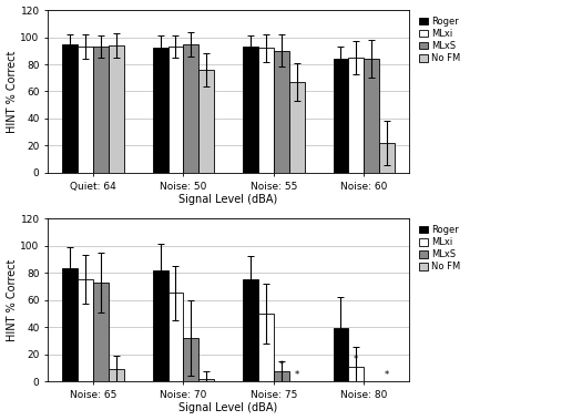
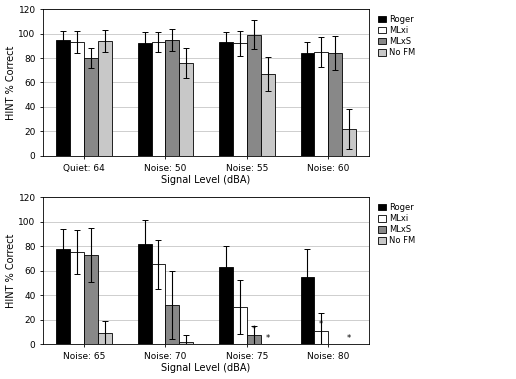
MLxS/Quiet: 64: 93 -> 80
MLxS/Noise: 55: 90 -> 99
Roger/Noise: 65: 83 -> 78
Roger/Noise: 75: 75 -> 63
MLxi/Noise: 75: 50 -> 30
Roger/Noise: 80: 39 -> 55
